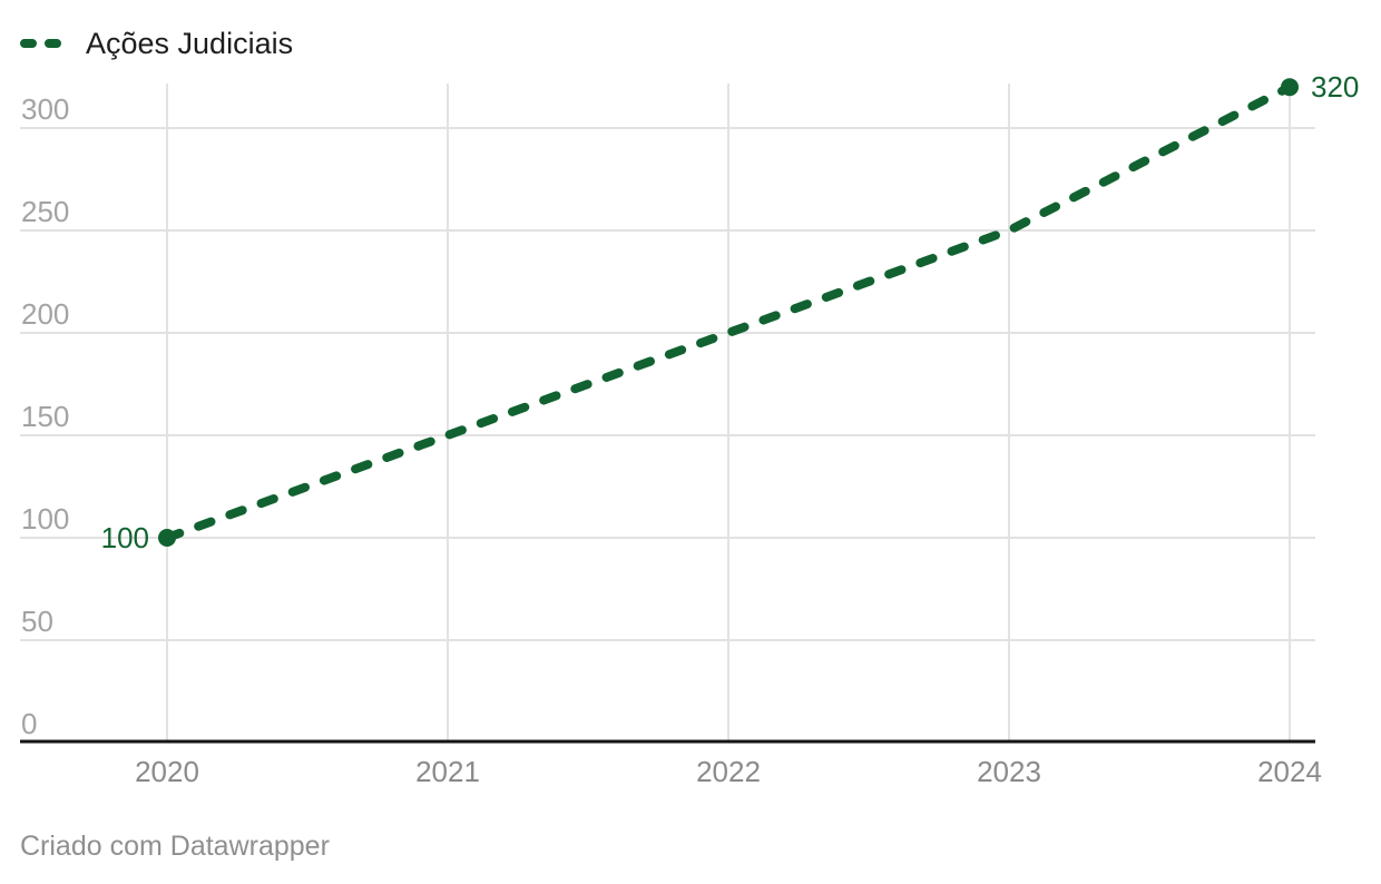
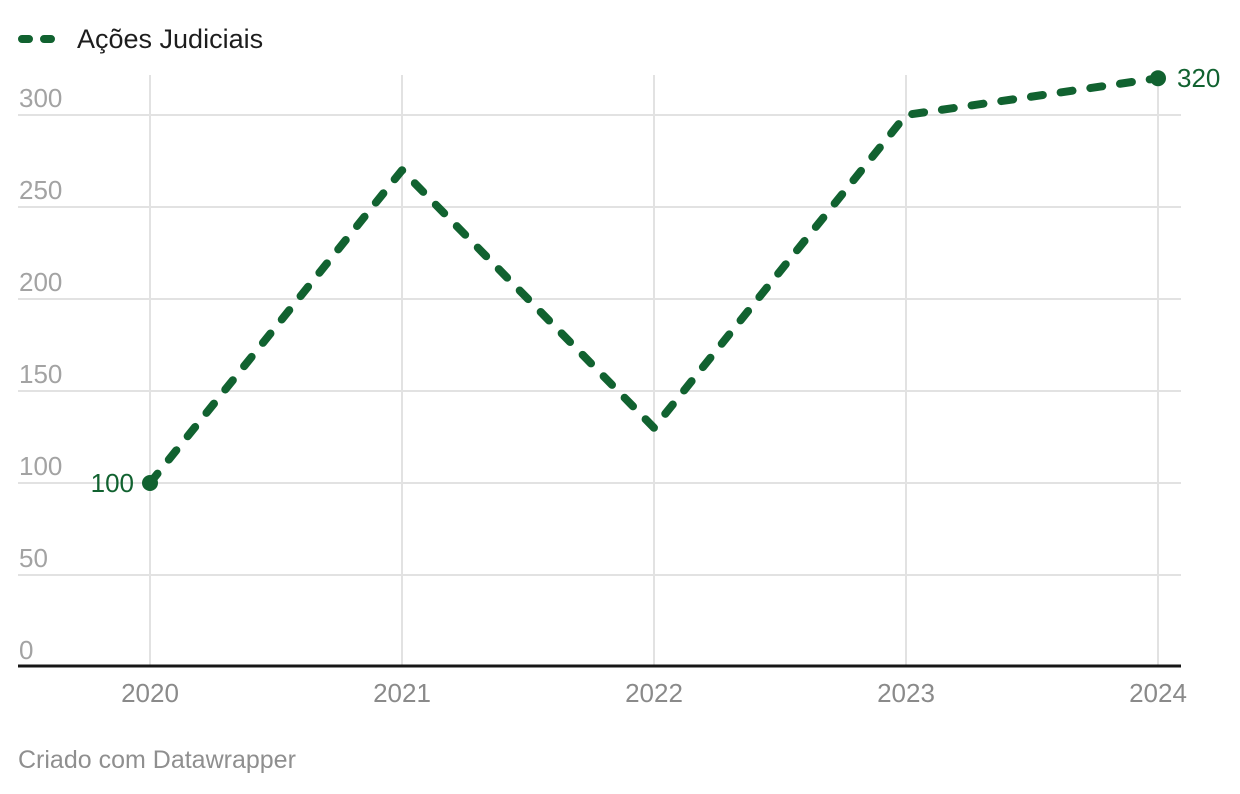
2021: 150 -> 270
2022: 200 -> 130
2023: 250 -> 300
